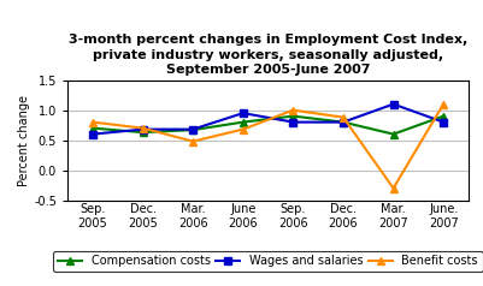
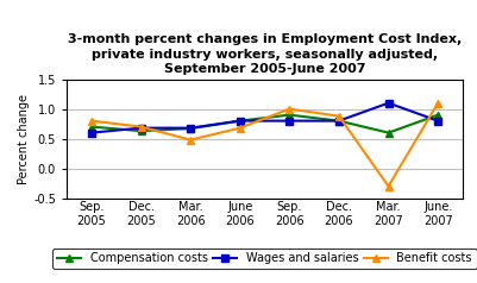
Wages and salaries/June 2006: 0.95 -> 0.80
